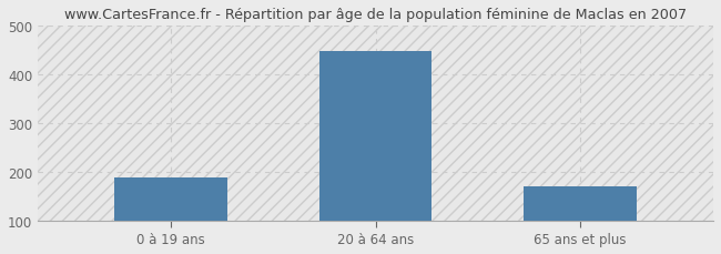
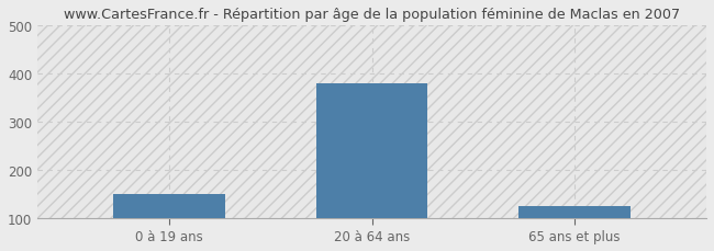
0 à 19 ans: 188 -> 150
20 à 64 ans: 447 -> 380
65 ans et plus: 170 -> 125
